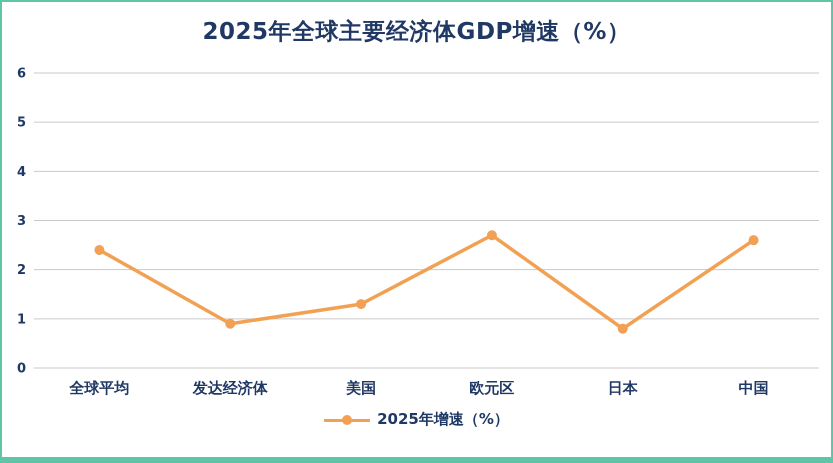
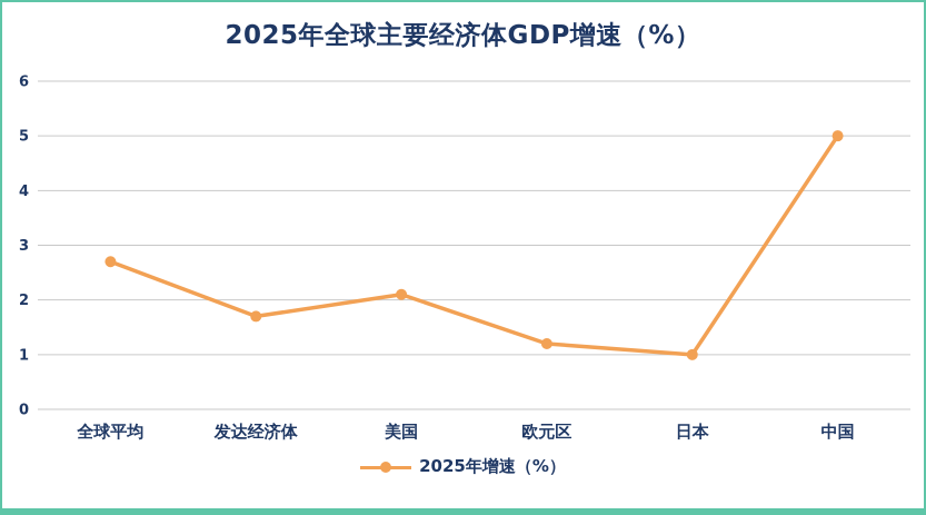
全球平均: 2.4 -> 2.7
发达经济体: 0.9 -> 1.7
美国: 1.3 -> 2.1
欧元区: 2.7 -> 1.2
日本: 0.8 -> 1.0
中国: 2.6 -> 5.0
